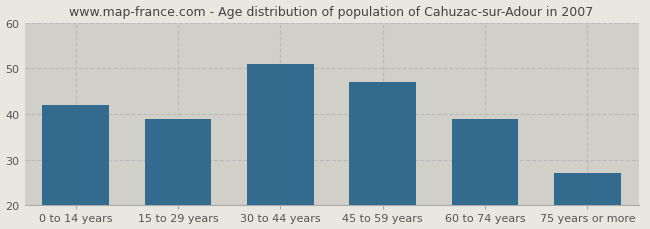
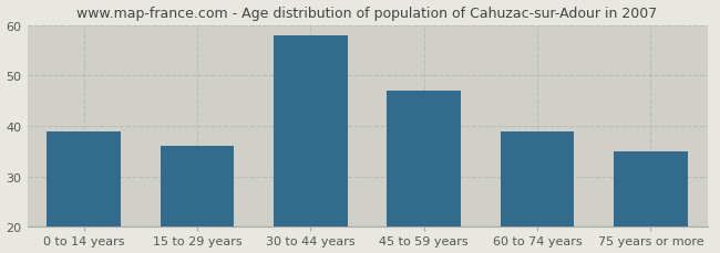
0 to 14 years: 42 -> 39
15 to 29 years: 39 -> 36
30 to 44 years: 51 -> 58
75 years or more: 27 -> 35
